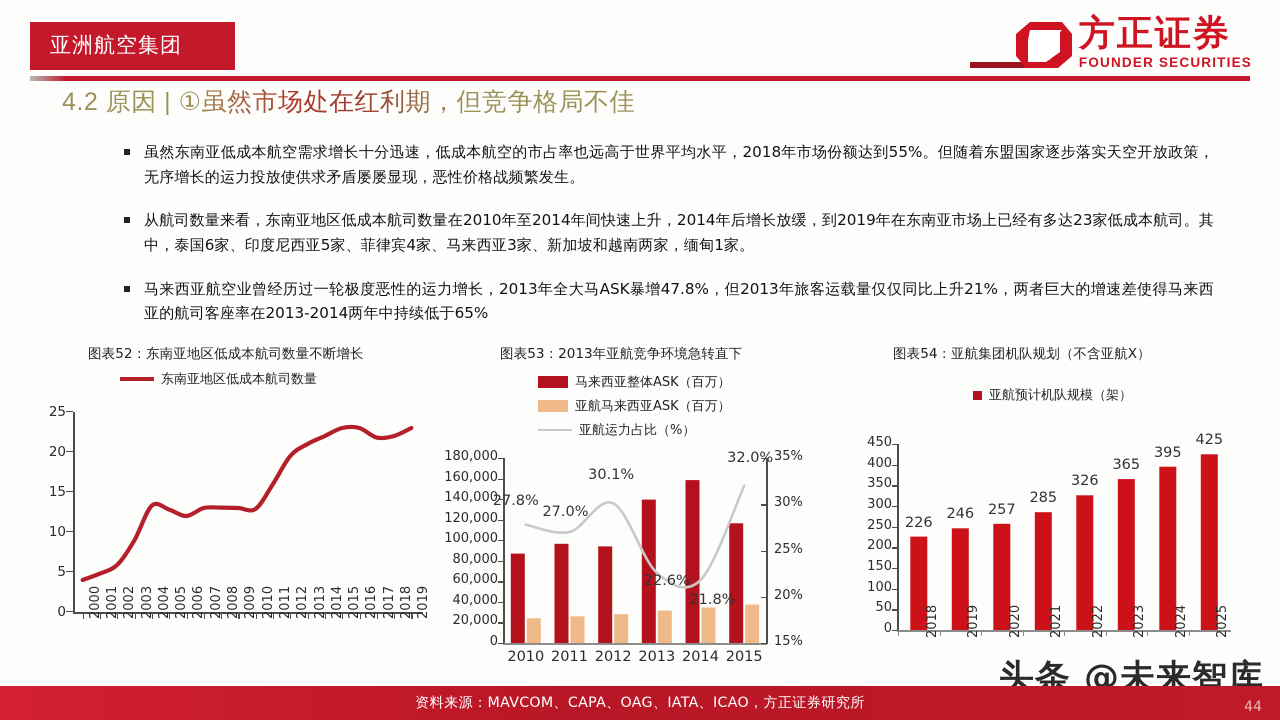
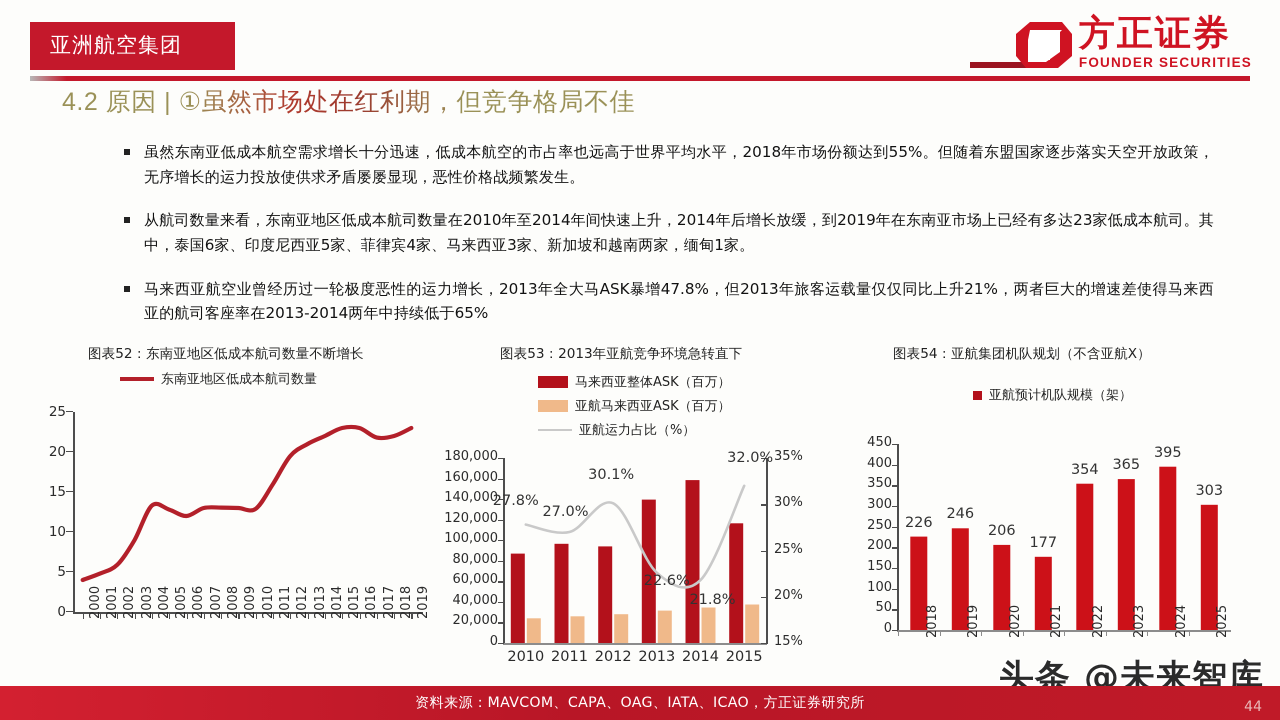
图表54：亚航集团机队规划（不含亚航X）/2020: 257 -> 206
图表54：亚航集团机队规划（不含亚航X）/2021: 285 -> 177
图表54：亚航集团机队规划（不含亚航X）/2022: 326 -> 354
图表54：亚航集团机队规划（不含亚航X）/2025: 425 -> 303
